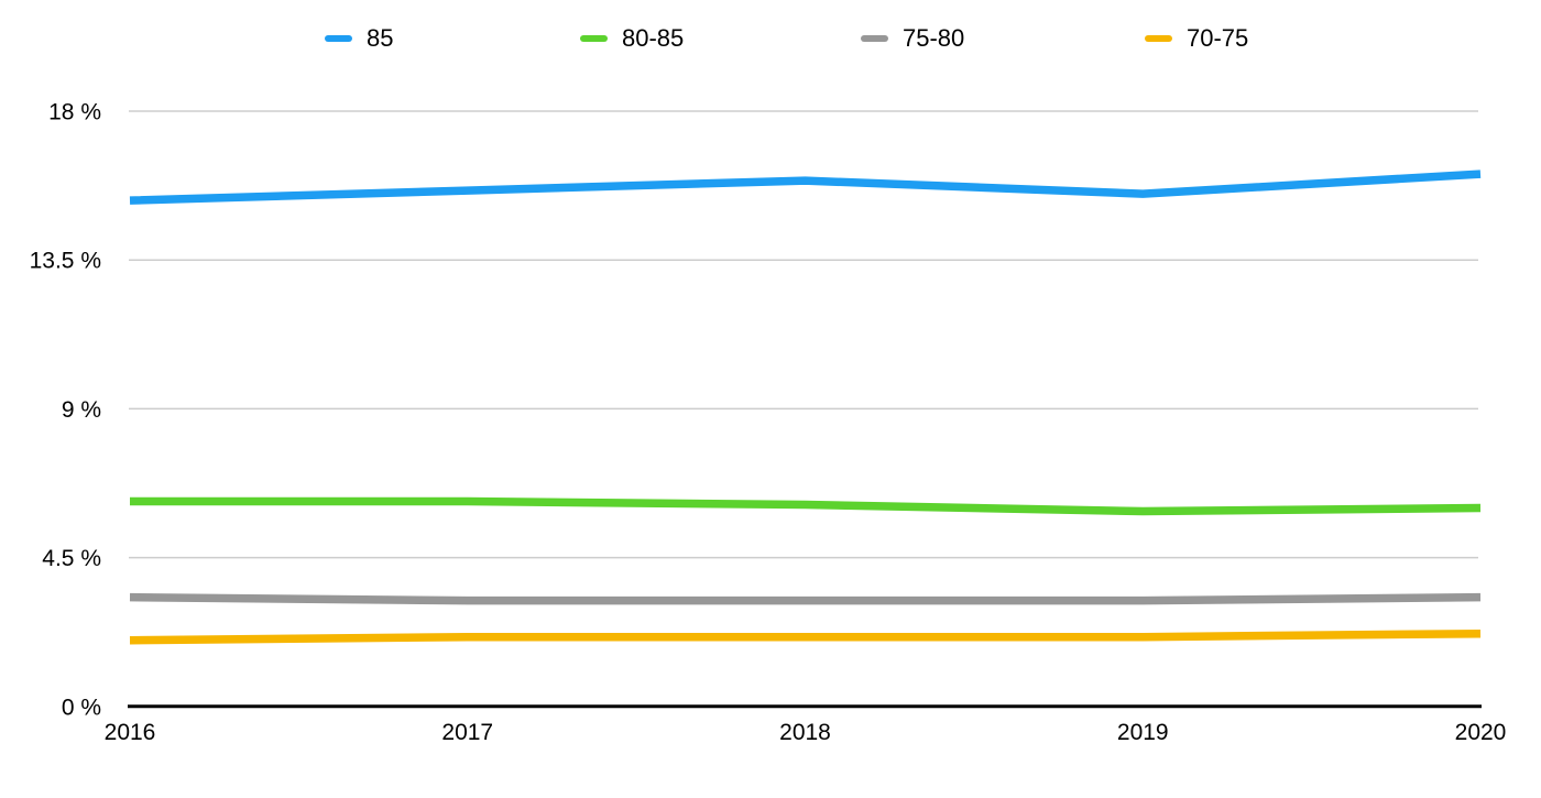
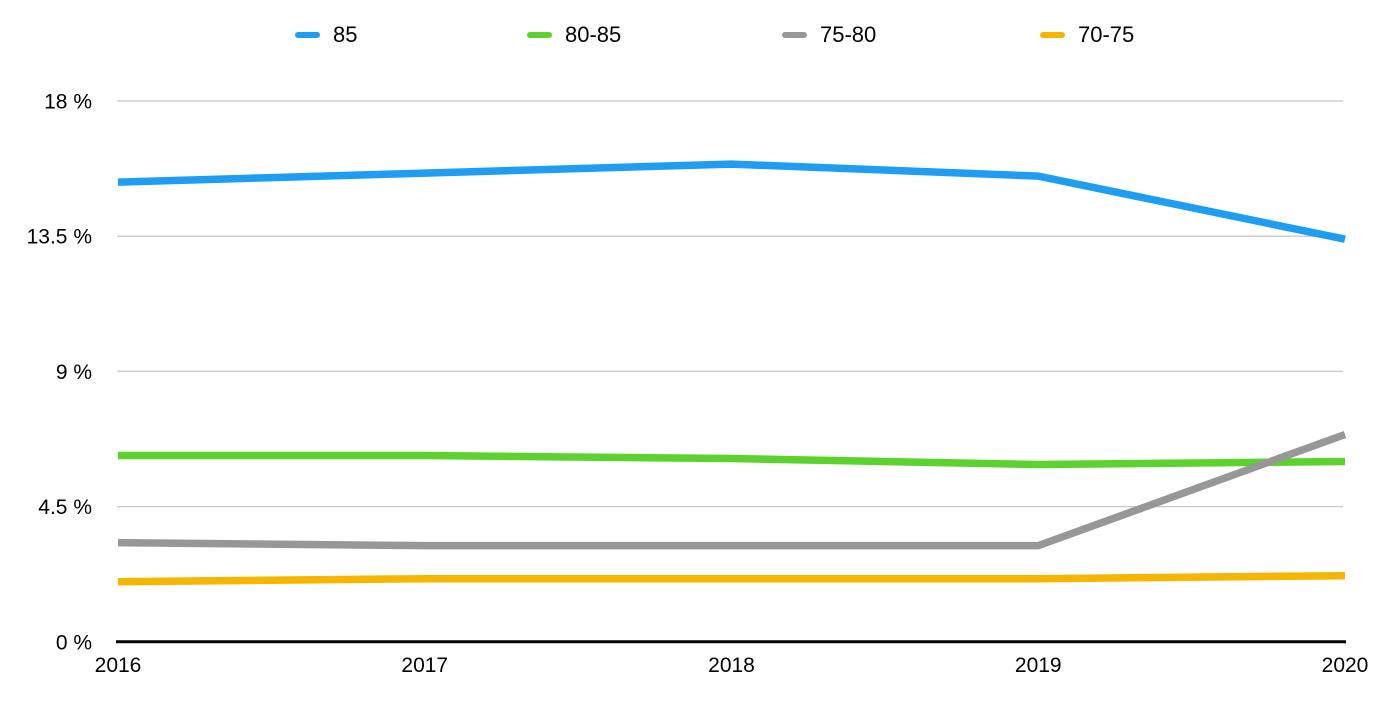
85/2020: 16.1% -> 13.4%
75-80/2020: 3.3% -> 6.9%
